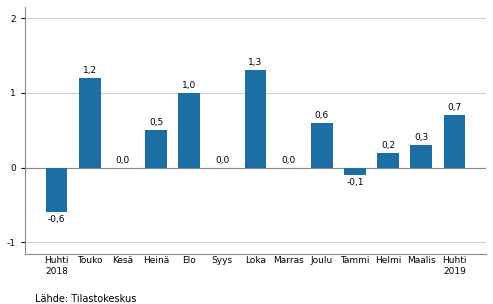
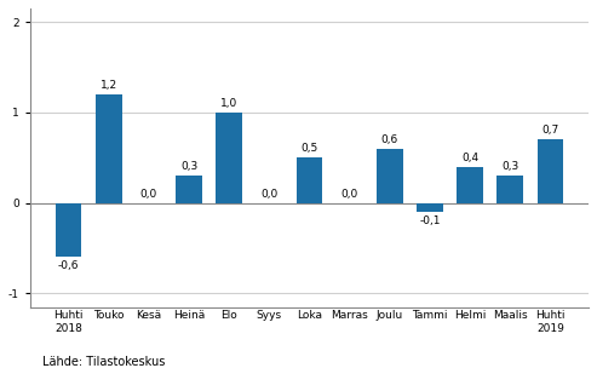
Heinä: 0,5 -> 0,3
Loka: 1,3 -> 0,5
Helmi: 0,2 -> 0,4
